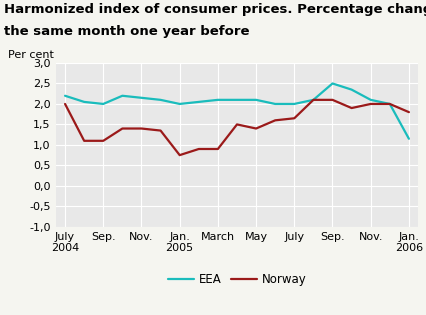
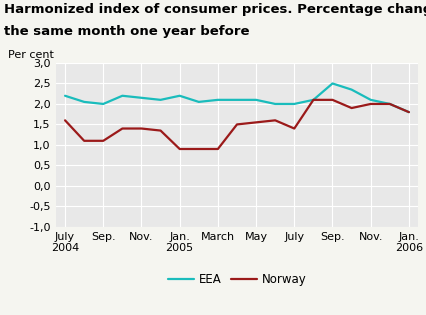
Norway/July 2004: 2,00 -> 1,60
EEA/Jan. 2005: 2,00 -> 2,20
Norway/Jan. 2005: 0,75 -> 0,90
Norway/May: 1,40 -> 1,55
Norway/July: 1,65 -> 1,40
EEA/Jan. 2006: 1,15 -> 1,80
